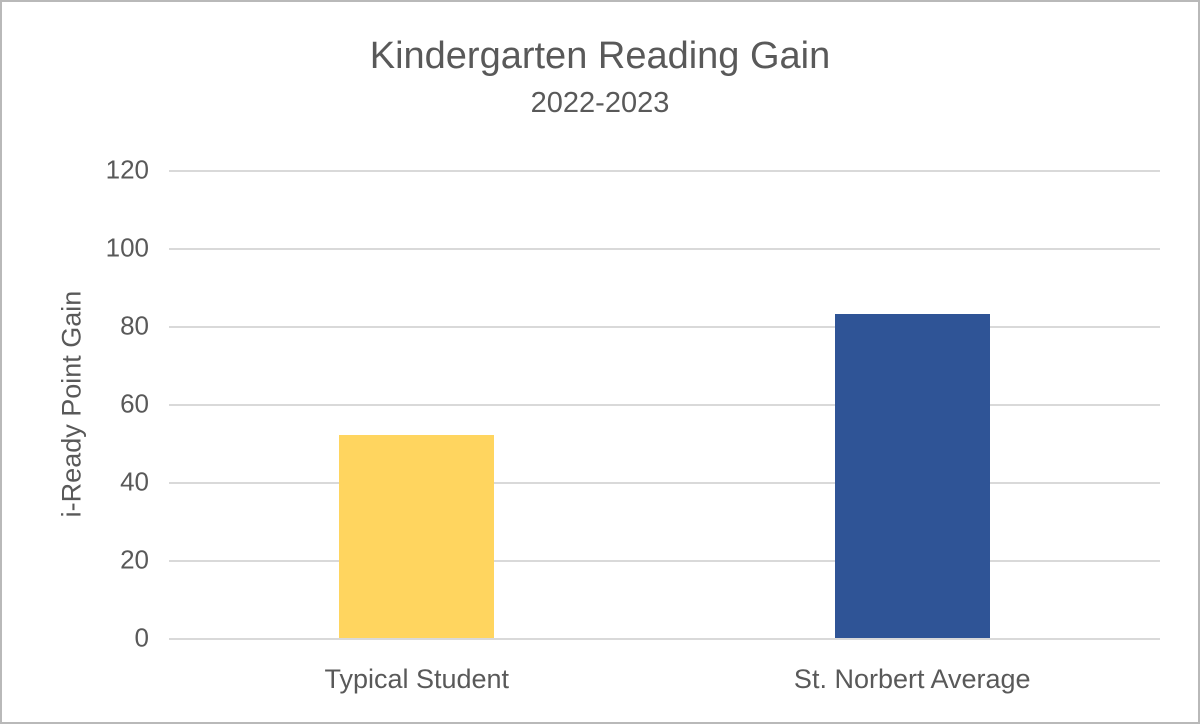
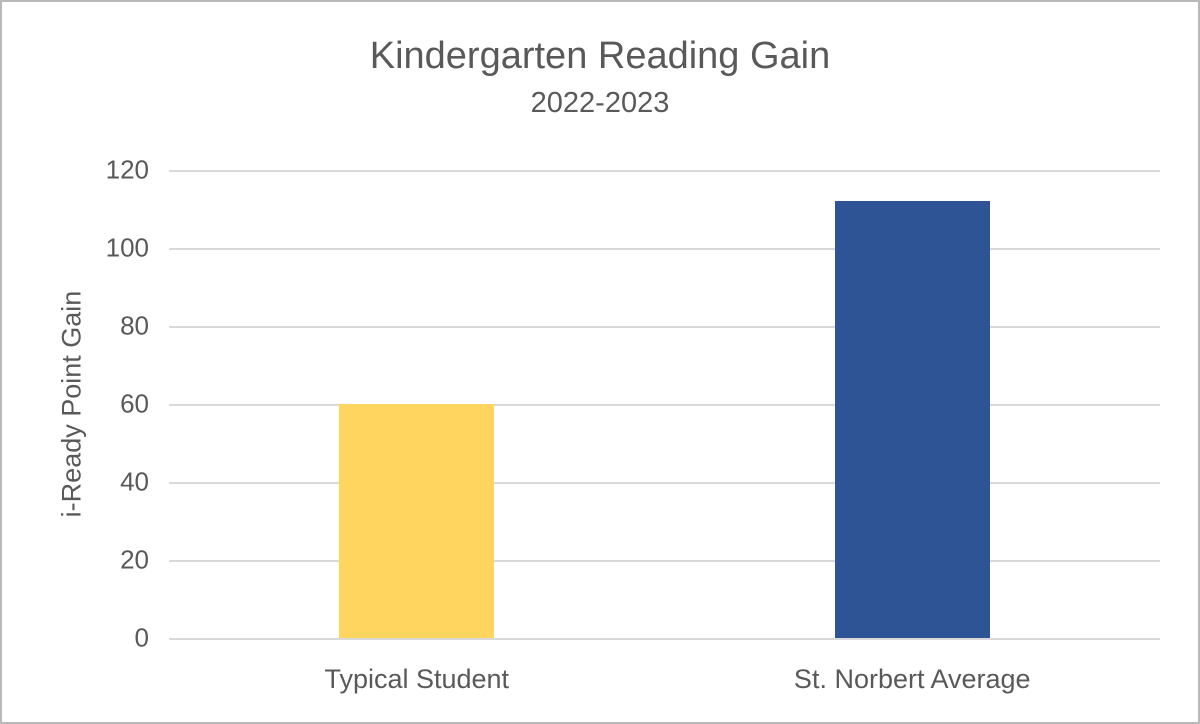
Typical Student: 52 -> 60
St. Norbert Average: 83 -> 112
